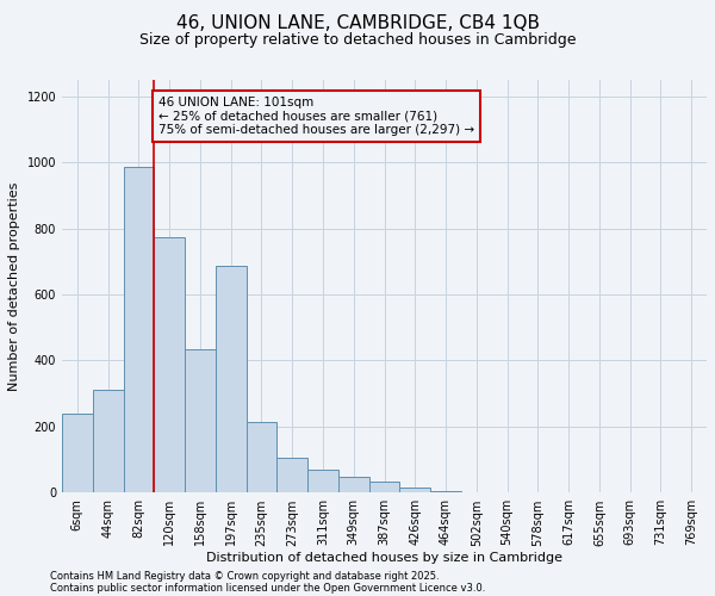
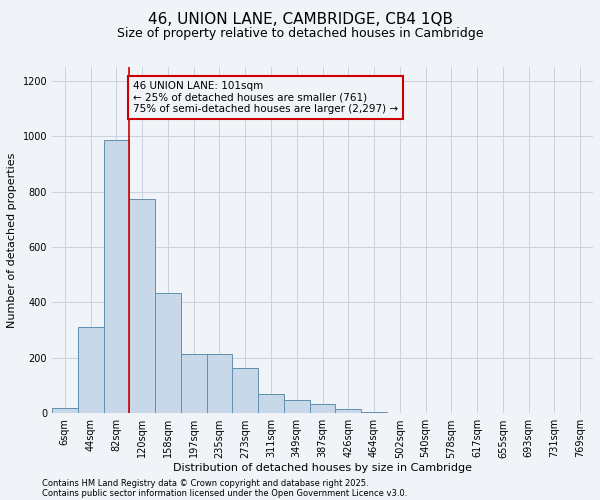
6sqm: 240 -> 20
197sqm: 685 -> 215
273sqm: 105 -> 165
